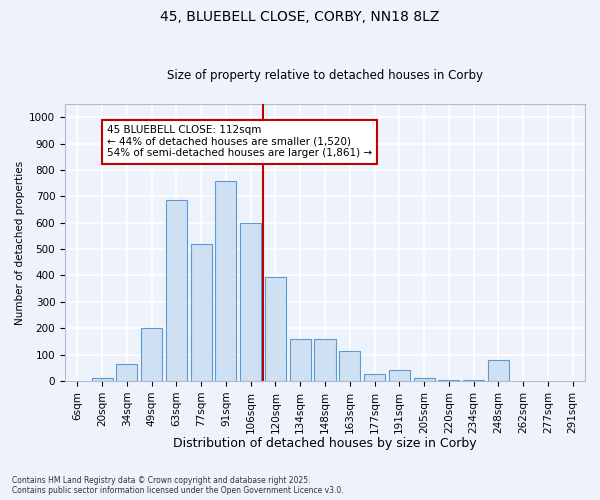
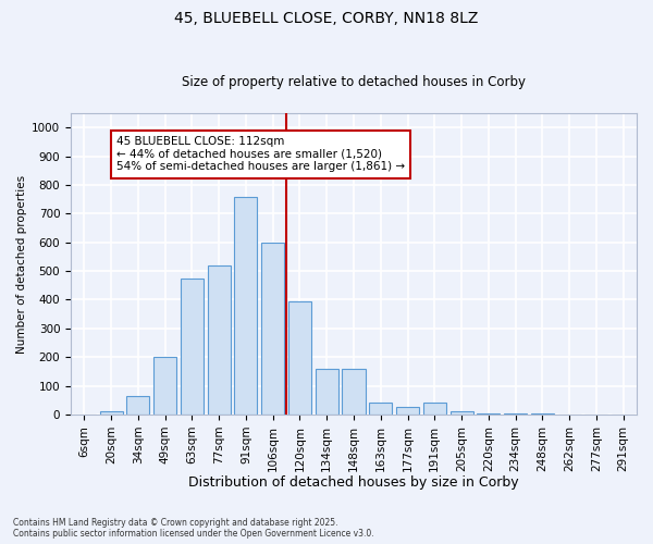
63sqm: 685 -> 475
163sqm: 115 -> 42
248sqm: 80 -> 2
